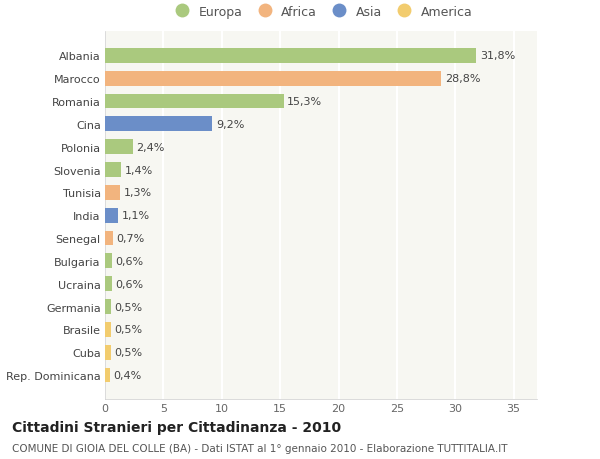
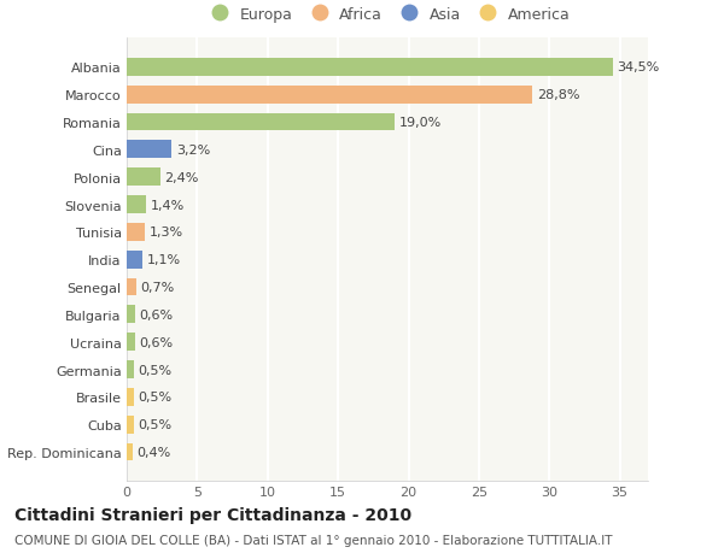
Albania: 31,8% -> 34,5%
Romania: 15,3% -> 19,0%
Cina: 9,2% -> 3,2%
